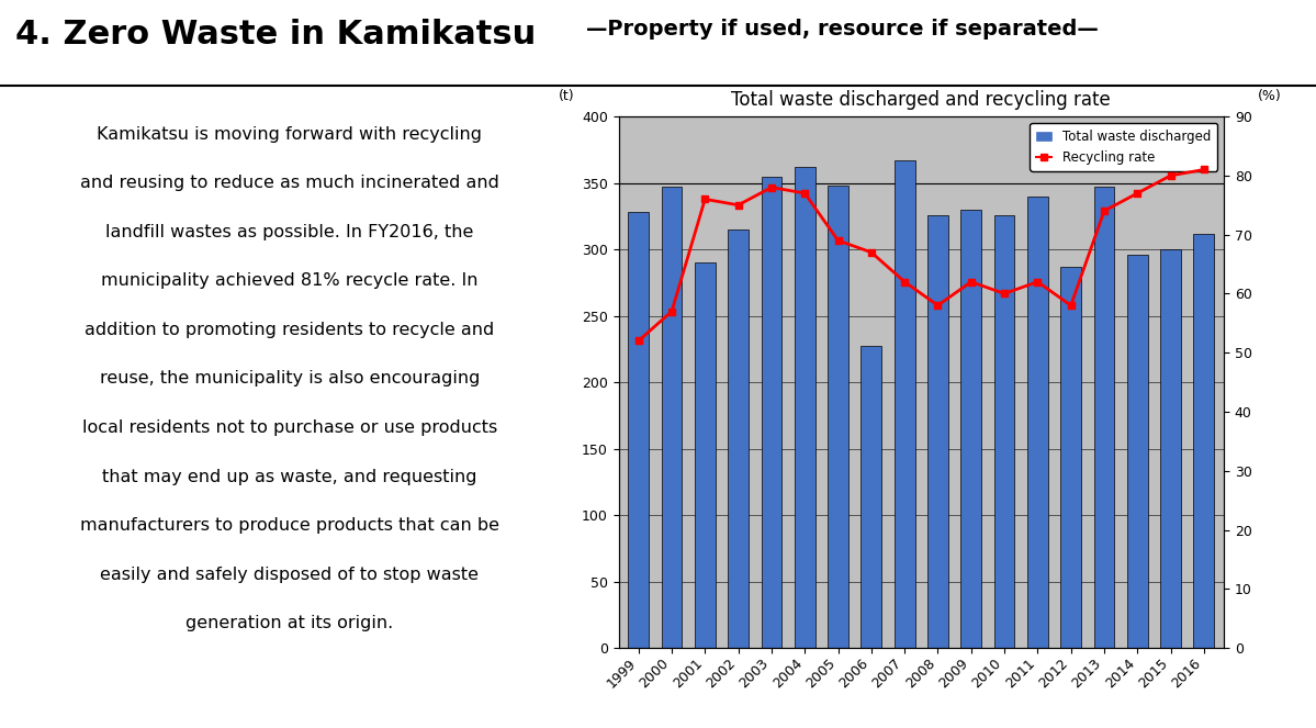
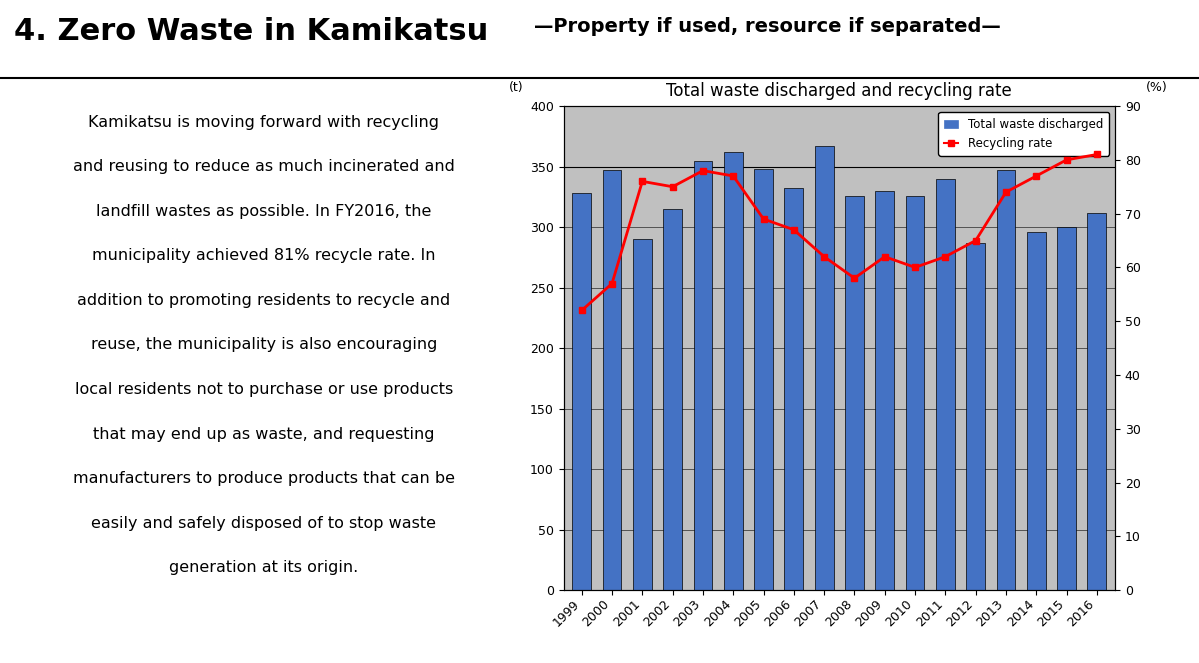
Total waste discharged/2006: 227 -> 332
Recycling rate/2012: 58 -> 65
